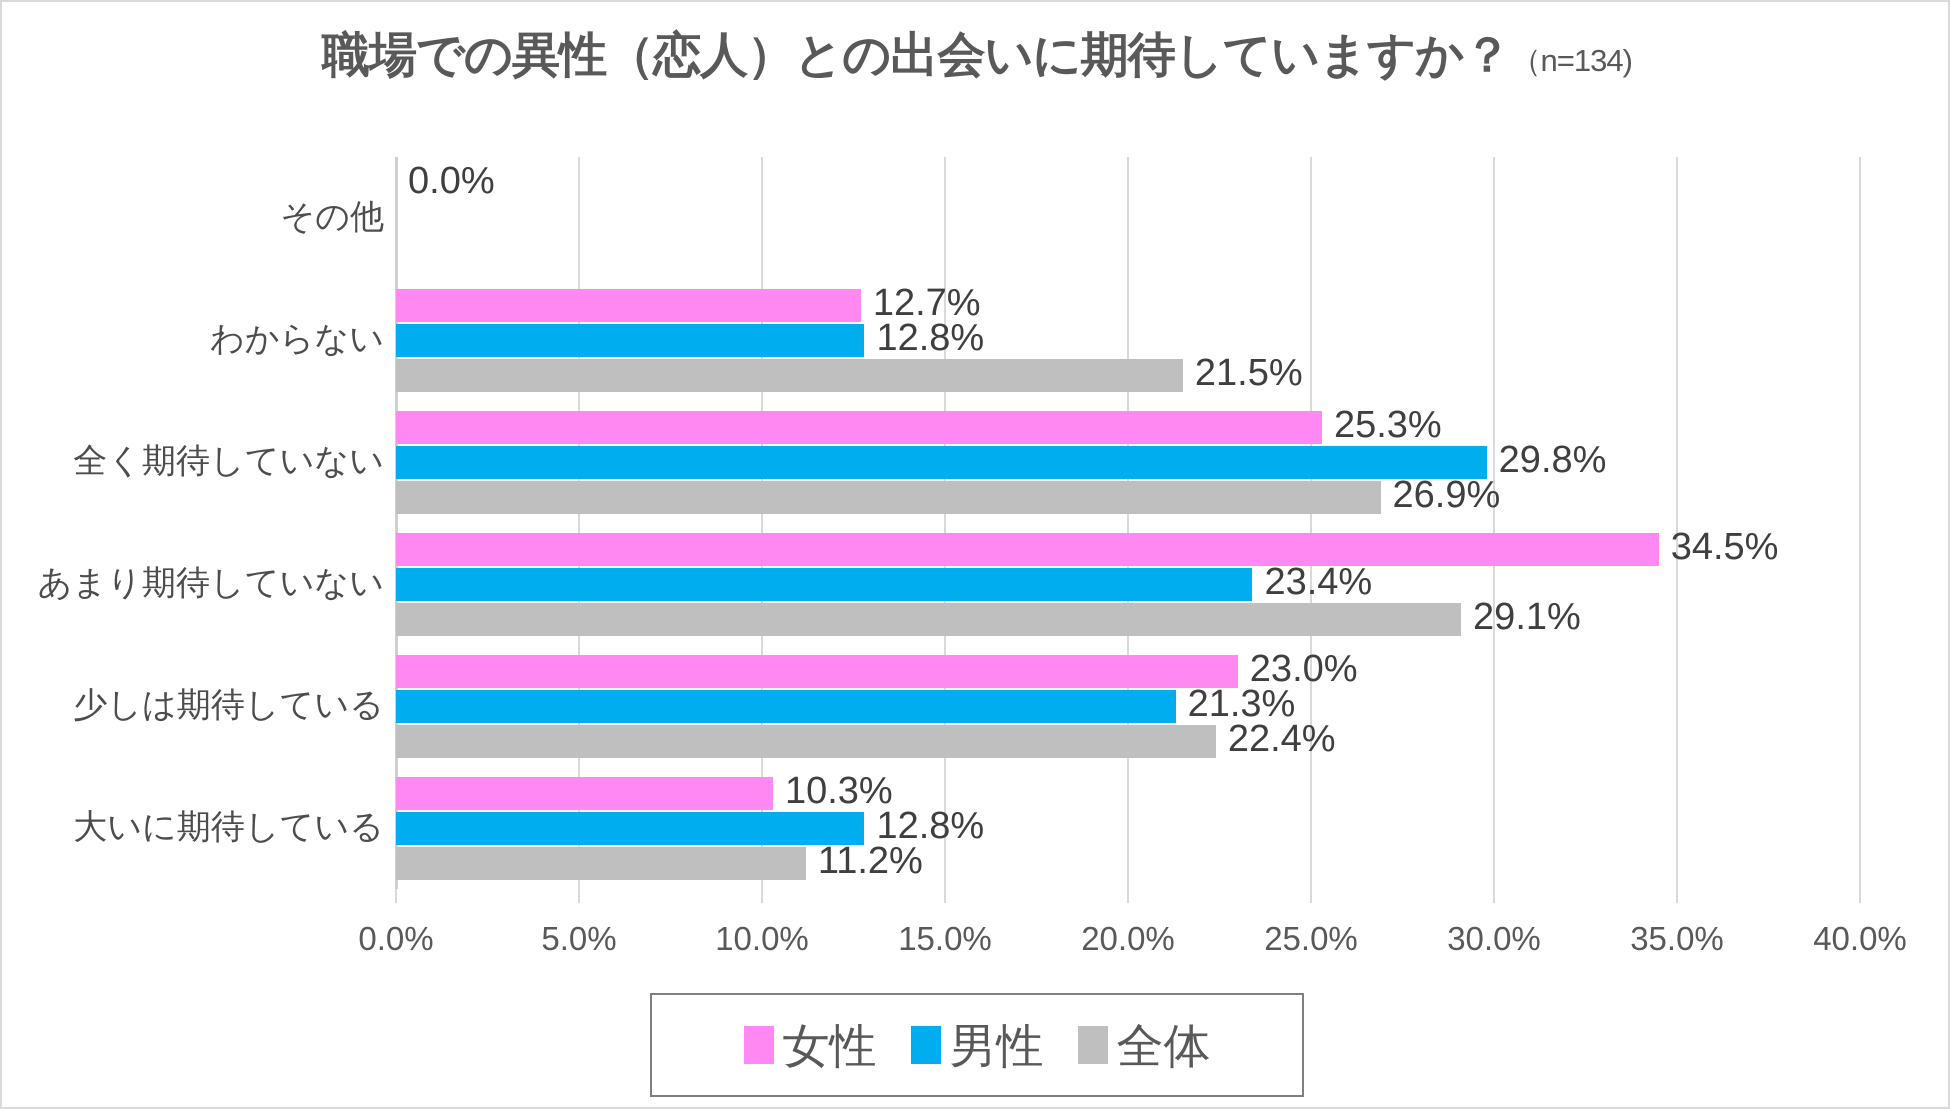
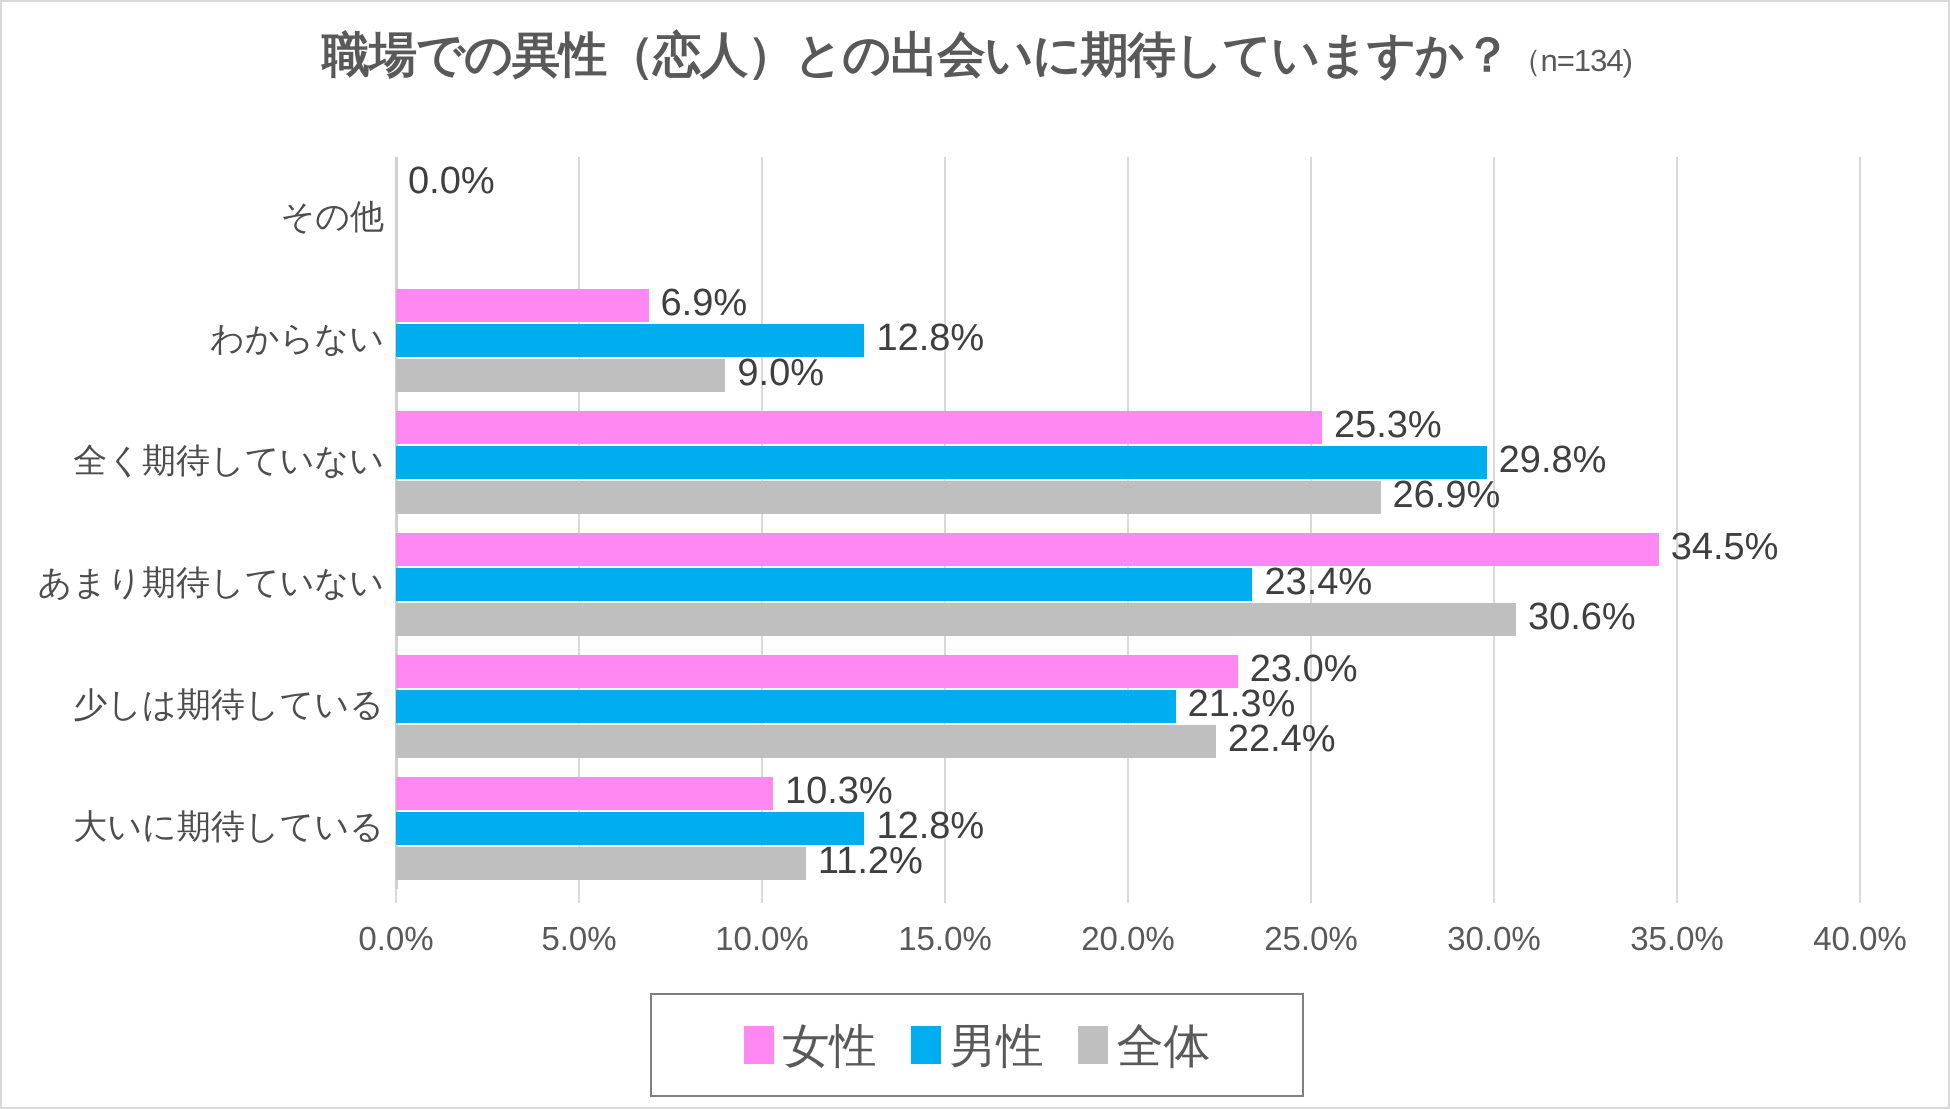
女性/わからない: 12.7% -> 6.9%
全体/わからない: 21.5% -> 9.0%
全体/あまり期待していない: 29.1% -> 30.6%
